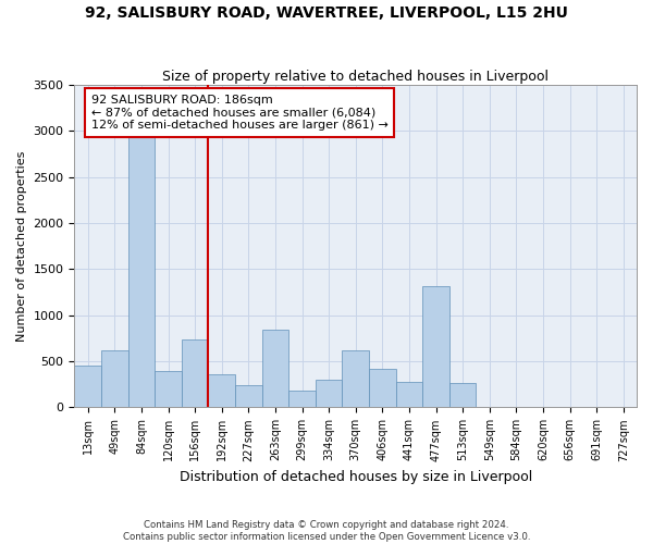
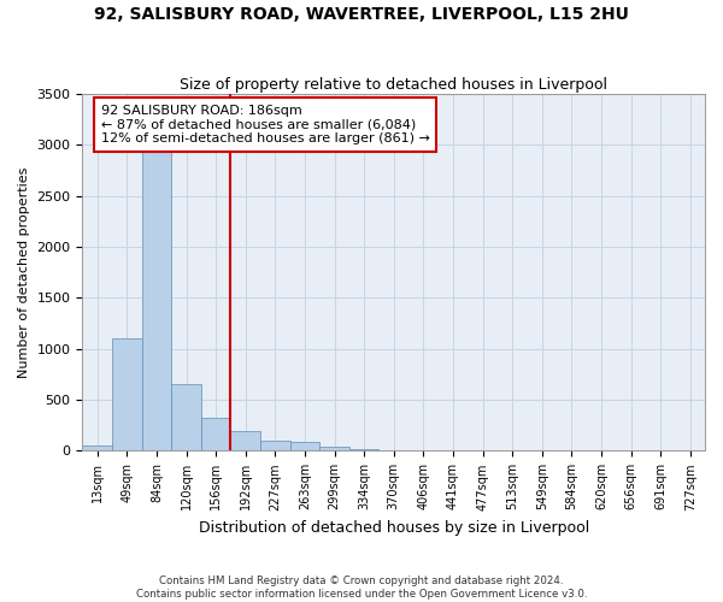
13sqm: 460 -> 60
49sqm: 620 -> 1100
120sqm: 400 -> 650
156sqm: 740 -> 330
192sqm: 360 -> 190
227sqm: 240 -> 100
263sqm: 840 -> 80
299sqm: 180 -> 40
334sqm: 300 -> 20
370sqm: 620 -> 10
406sqm: 420 -> 0
441sqm: 280 -> 0
477sqm: 1320 -> 0
513sqm: 260 -> 0
